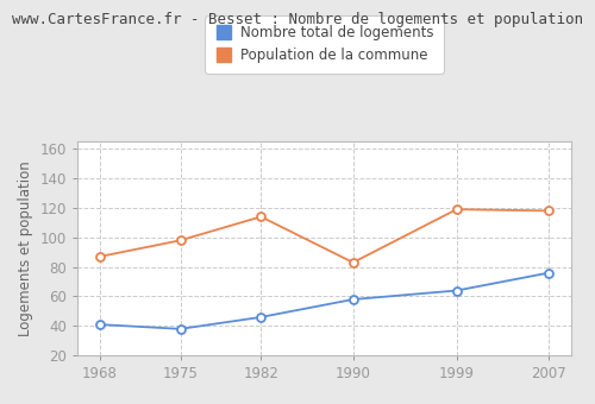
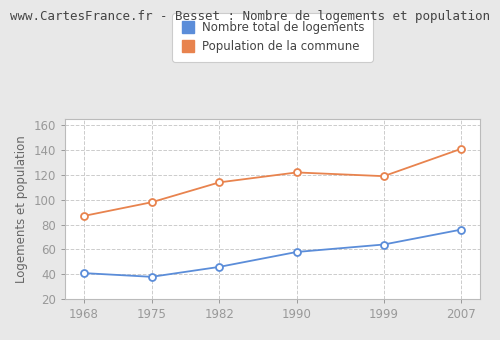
Population de la commune/1990: 83 -> 122
Population de la commune/2007: 118 -> 141
